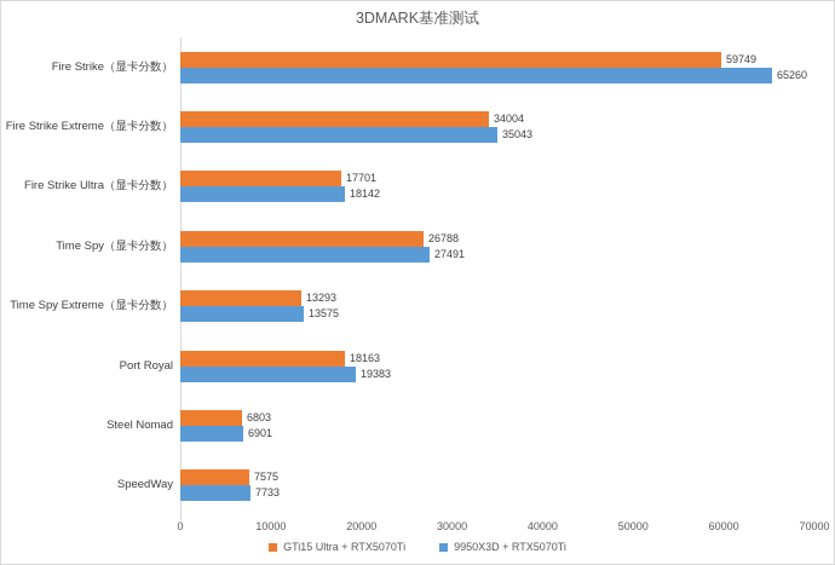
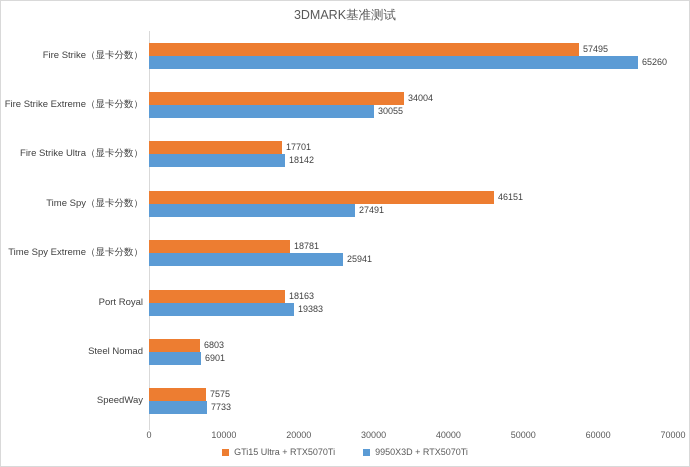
GTi15 Ultra + RTX5070Ti/Fire Strike（显卡分数）: 59749 -> 57495
9950X3D + RTX5070Ti/Fire Strike Extreme（显卡分数）: 35043 -> 30055
GTi15 Ultra + RTX5070Ti/Time Spy（显卡分数）: 26788 -> 46151
GTi15 Ultra + RTX5070Ti/Time Spy Extreme（显卡分数）: 13293 -> 18781
9950X3D + RTX5070Ti/Time Spy Extreme（显卡分数）: 13575 -> 25941
